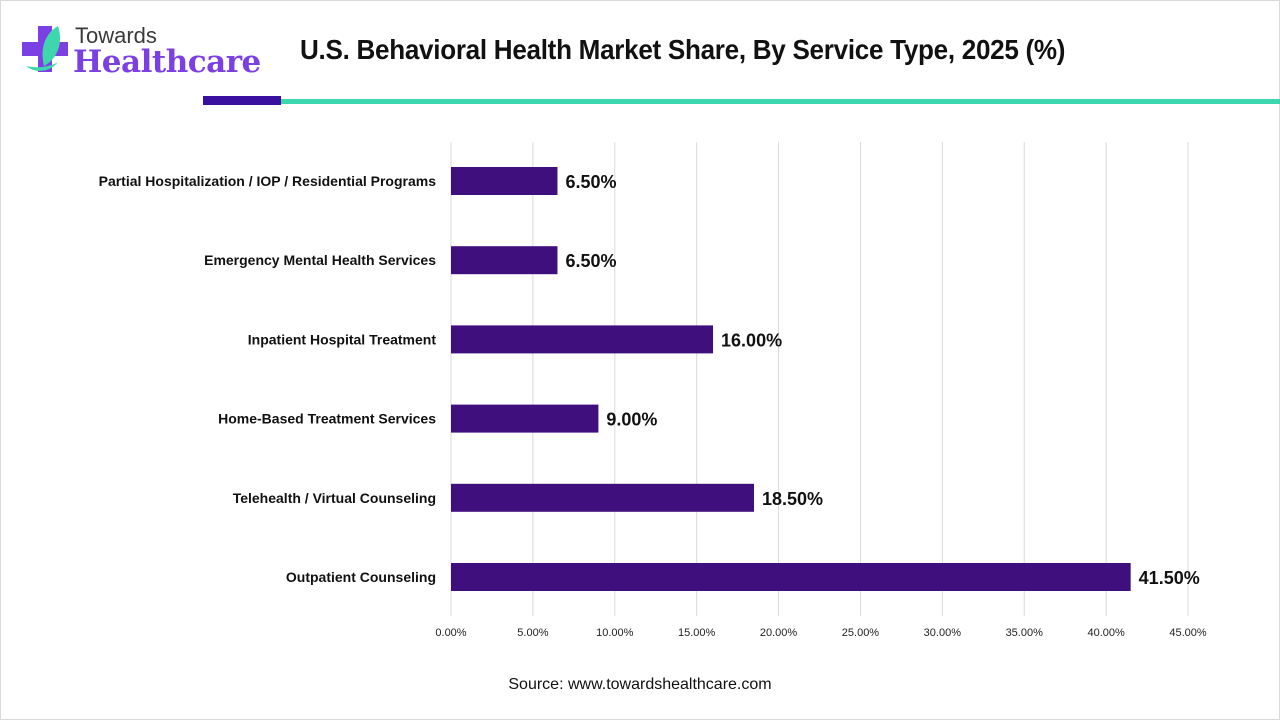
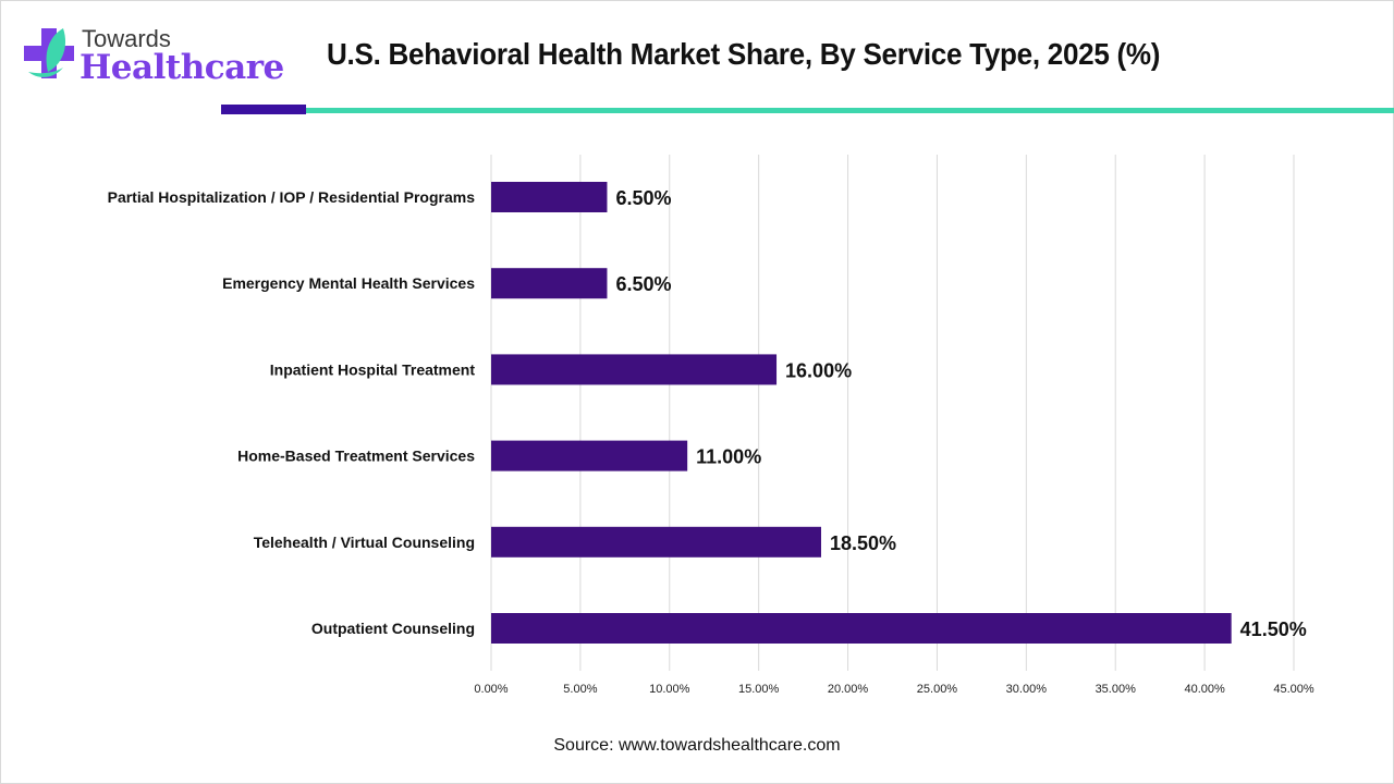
Home-Based Treatment Services: 9.00% -> 11.00%
